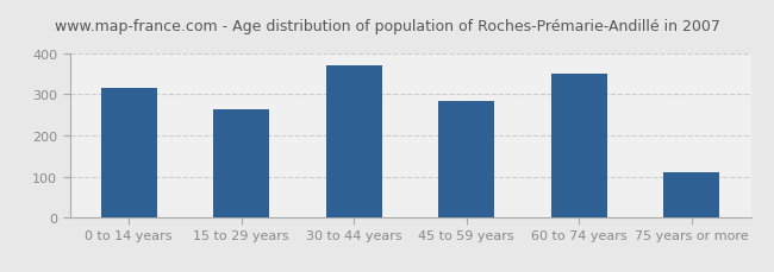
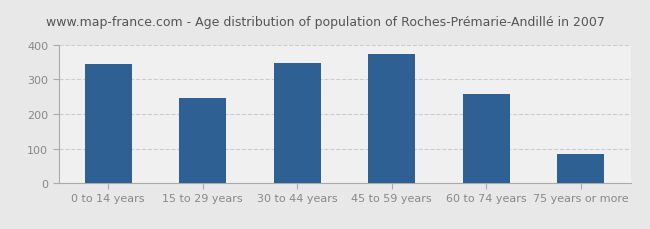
0 to 14 years: 315 -> 345
15 to 29 years: 265 -> 246
30 to 44 years: 370 -> 347
45 to 59 years: 285 -> 373
60 to 74 years: 350 -> 258
75 years or more: 110 -> 83
